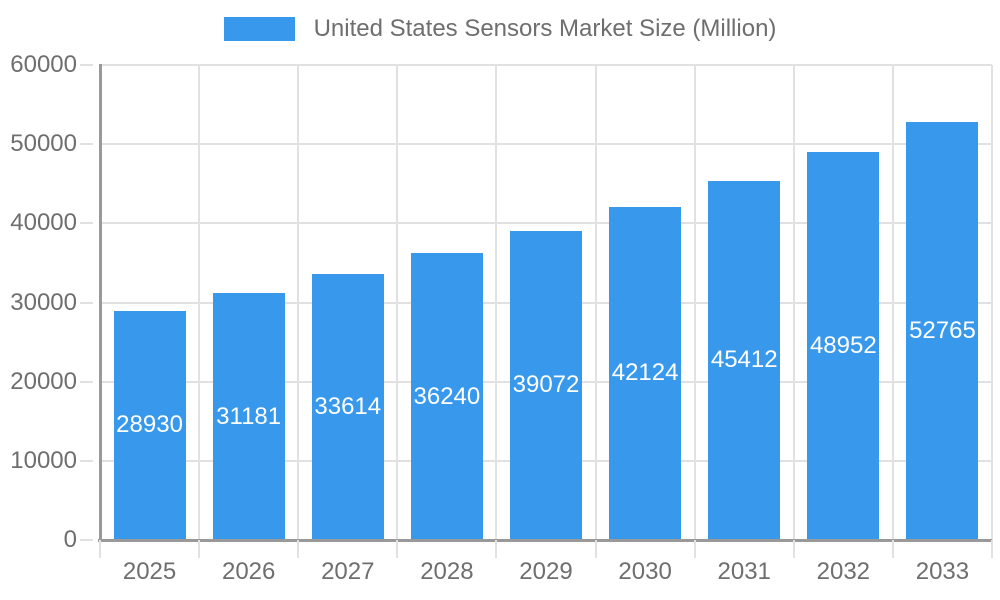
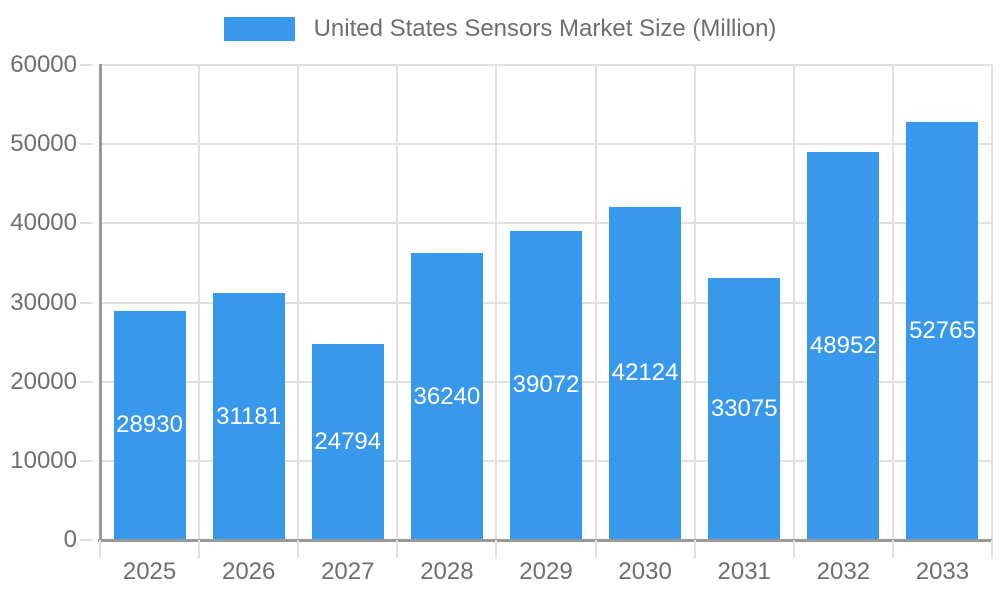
2027: 33614 -> 24794
2031: 45412 -> 33075
